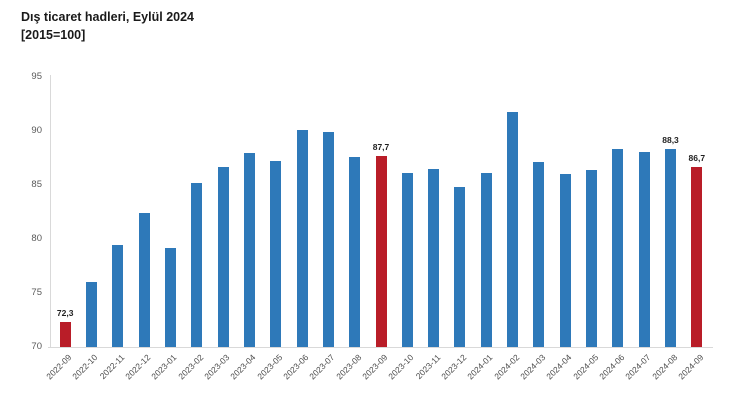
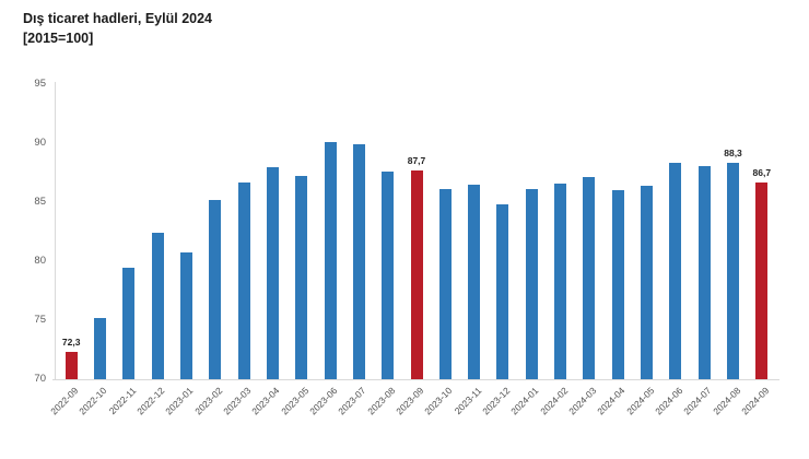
2022-10: 76.0 -> 75.2
2023-01: 79.2 -> 80.7
2024-02: 91.8 -> 86.6
